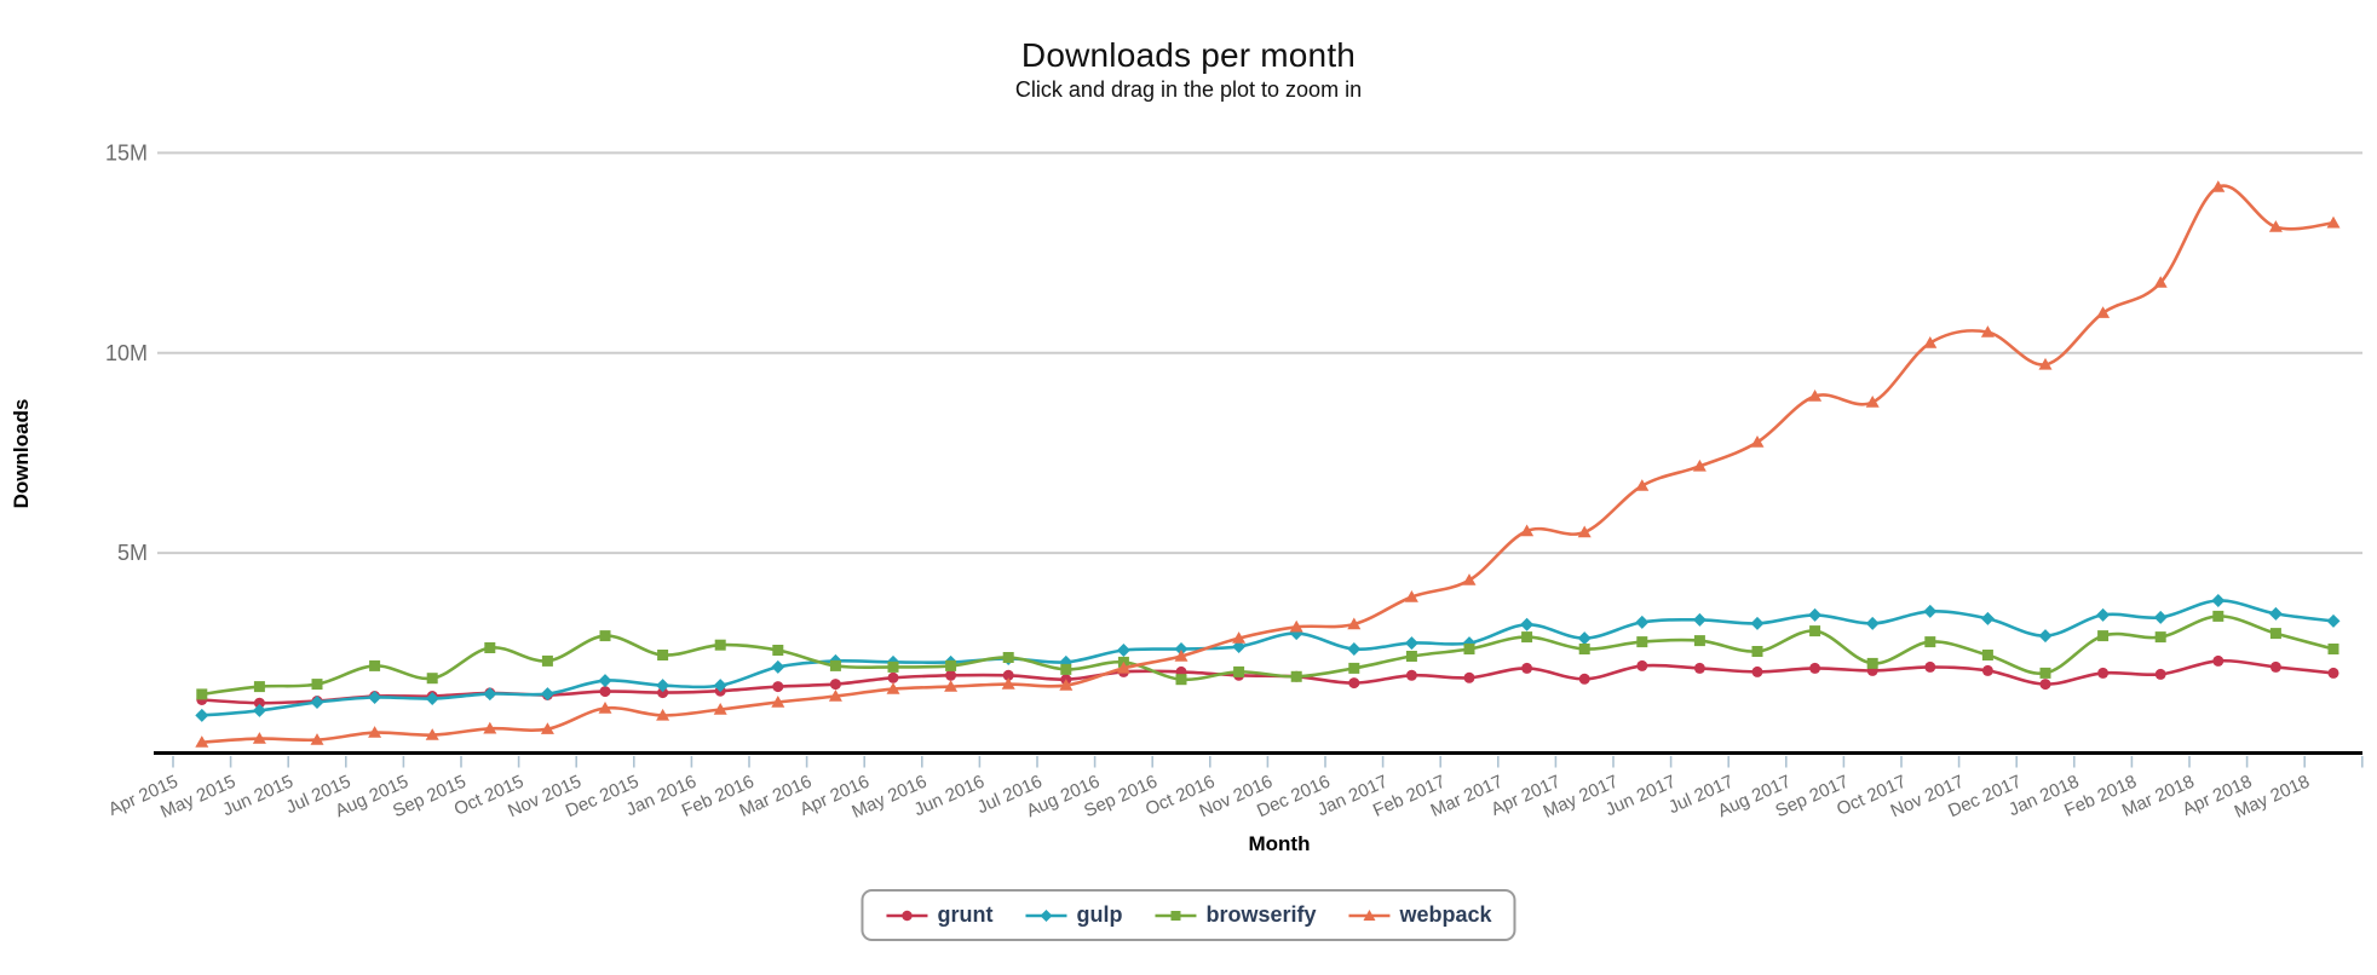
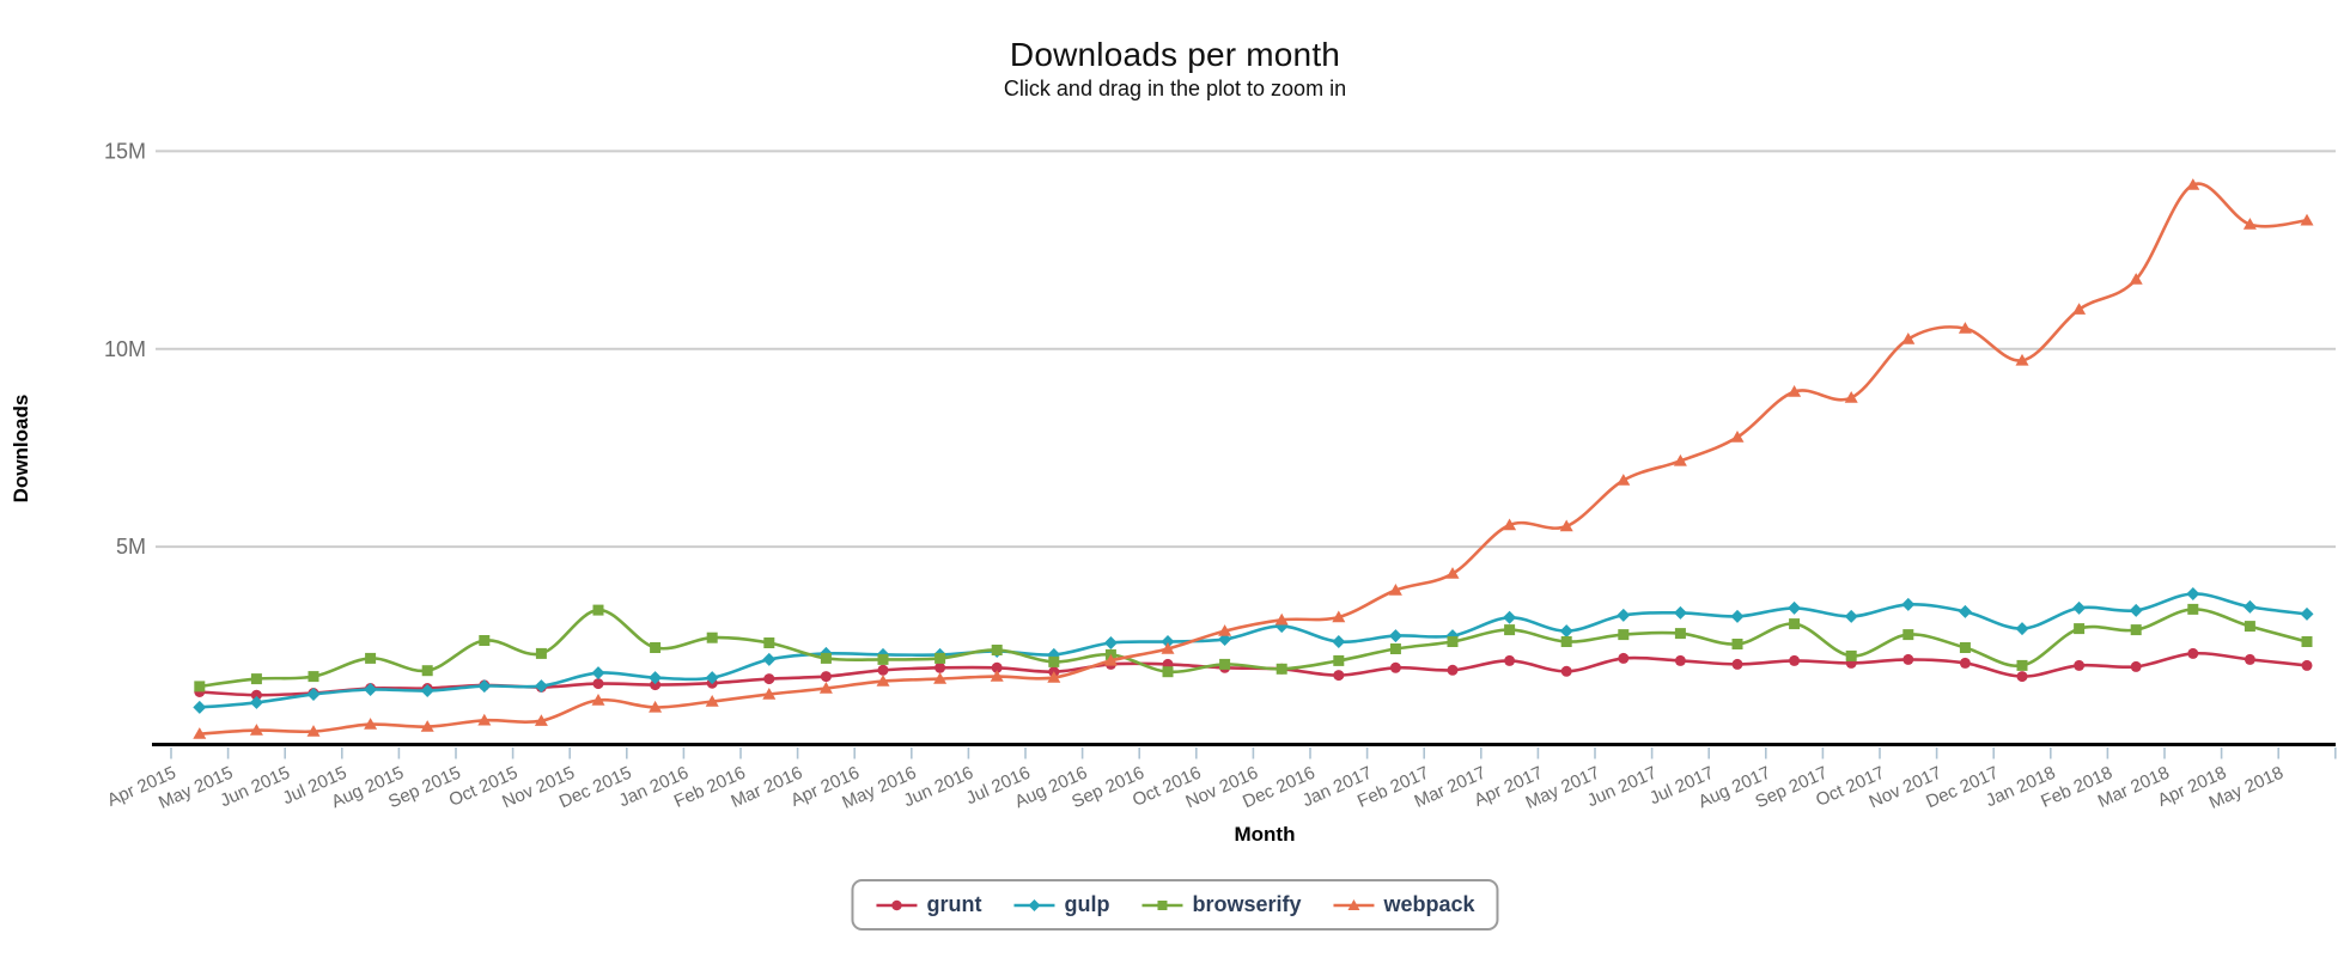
browserify/Nov 2015: 2.9M -> 3.4M
